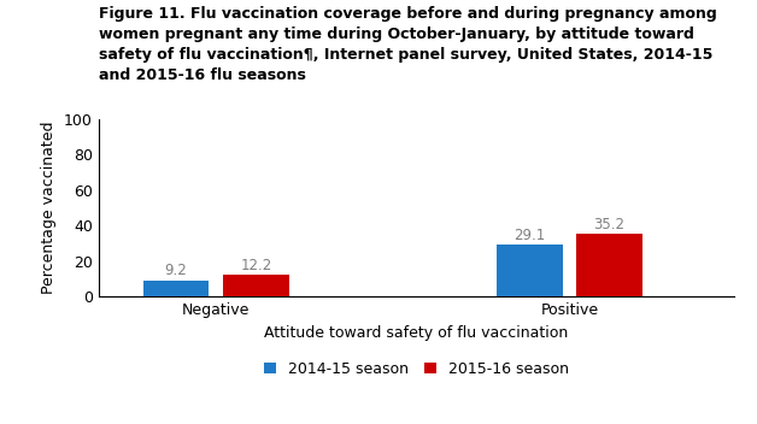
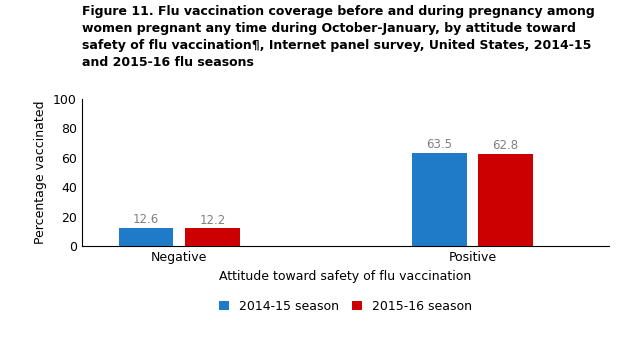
2014-15 season/Negative: 9.2 -> 12.6
2014-15 season/Positive: 29.1 -> 63.5
2015-16 season/Positive: 35.2 -> 62.8
